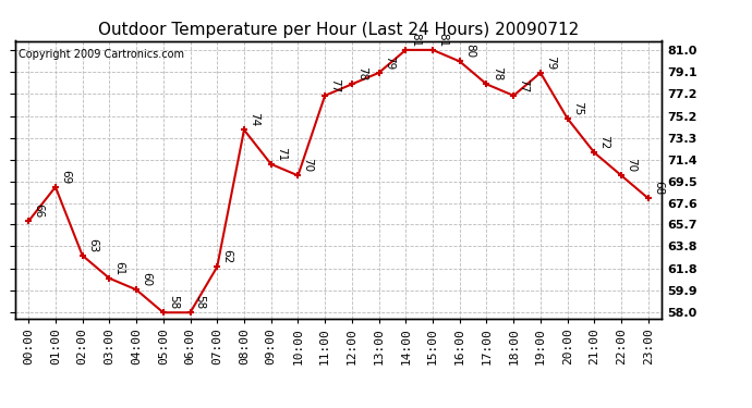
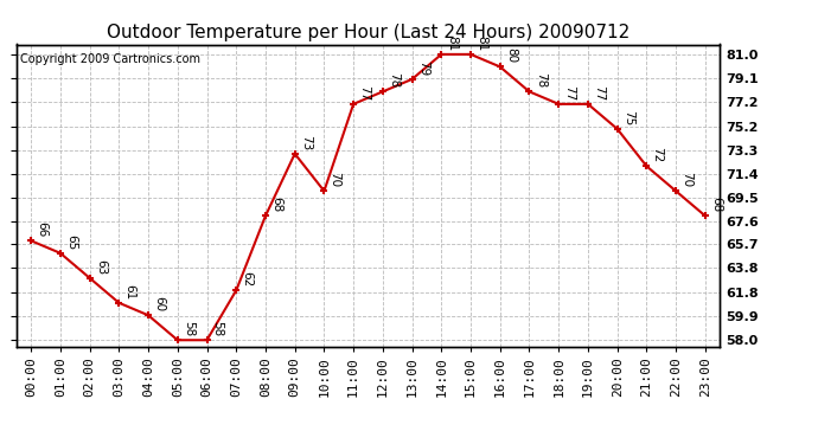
01:00: 69 -> 65
08:00: 74 -> 68
09:00: 71 -> 73
19:00: 79 -> 77
